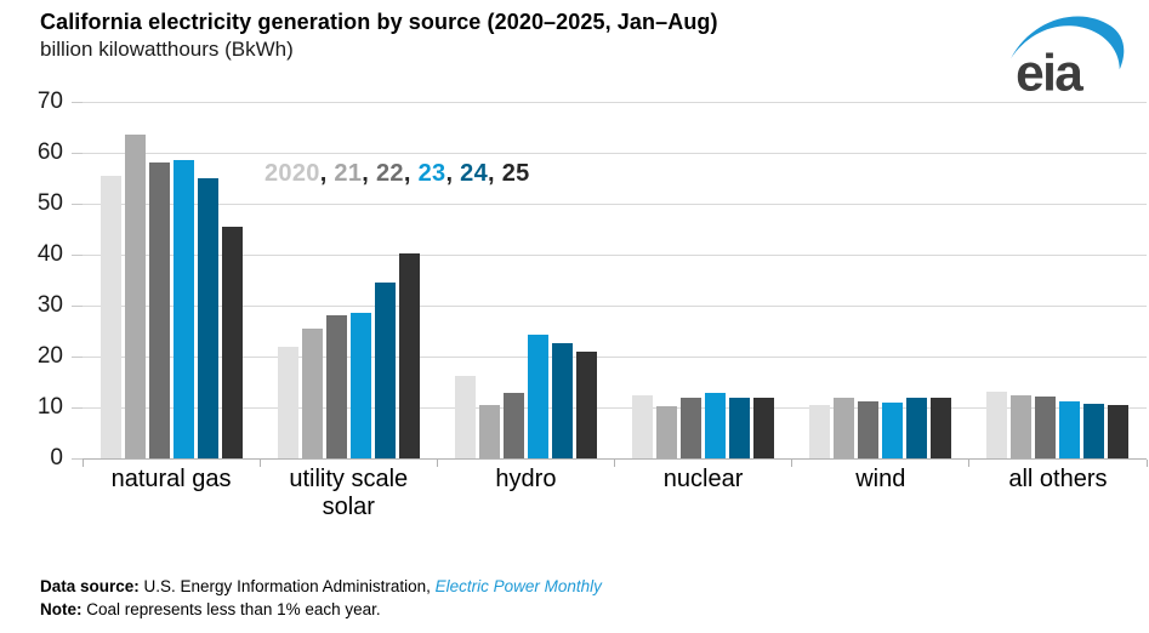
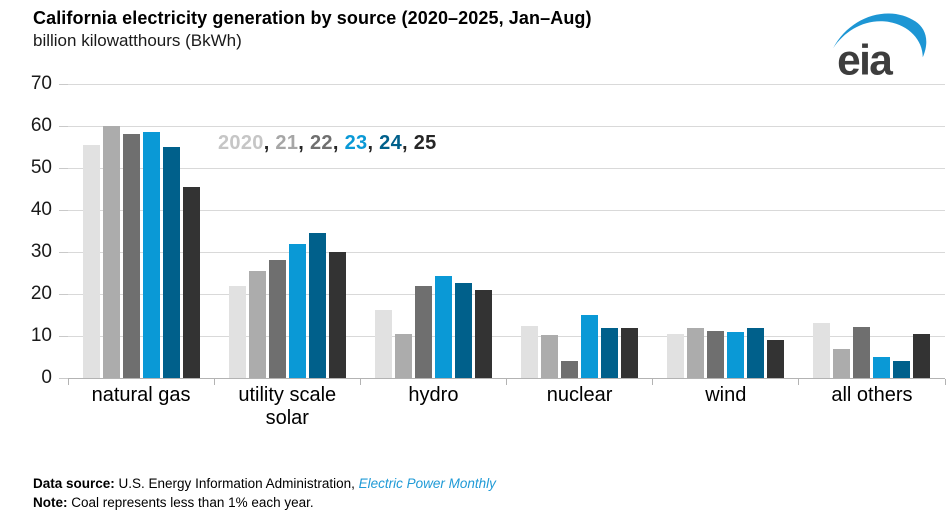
21/natural gas: 64 -> 60
23/utility scale solar: 28 -> 32
25/utility scale solar: 40 -> 30
22/hydro: 13 -> 22
22/nuclear: 12 -> 4
23/nuclear: 13 -> 15
25/wind: 12 -> 9
21/all others: 12 -> 7
23/all others: 11 -> 5
24/all others: 11 -> 4
